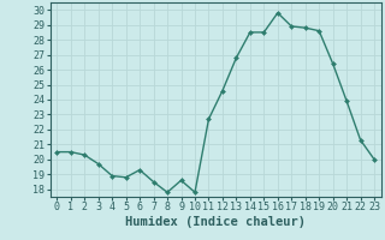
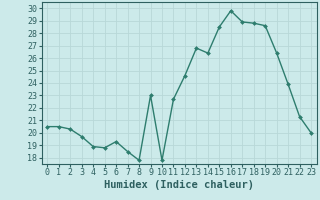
9: 18.6 -> 23.0
14: 28.5 -> 26.4
